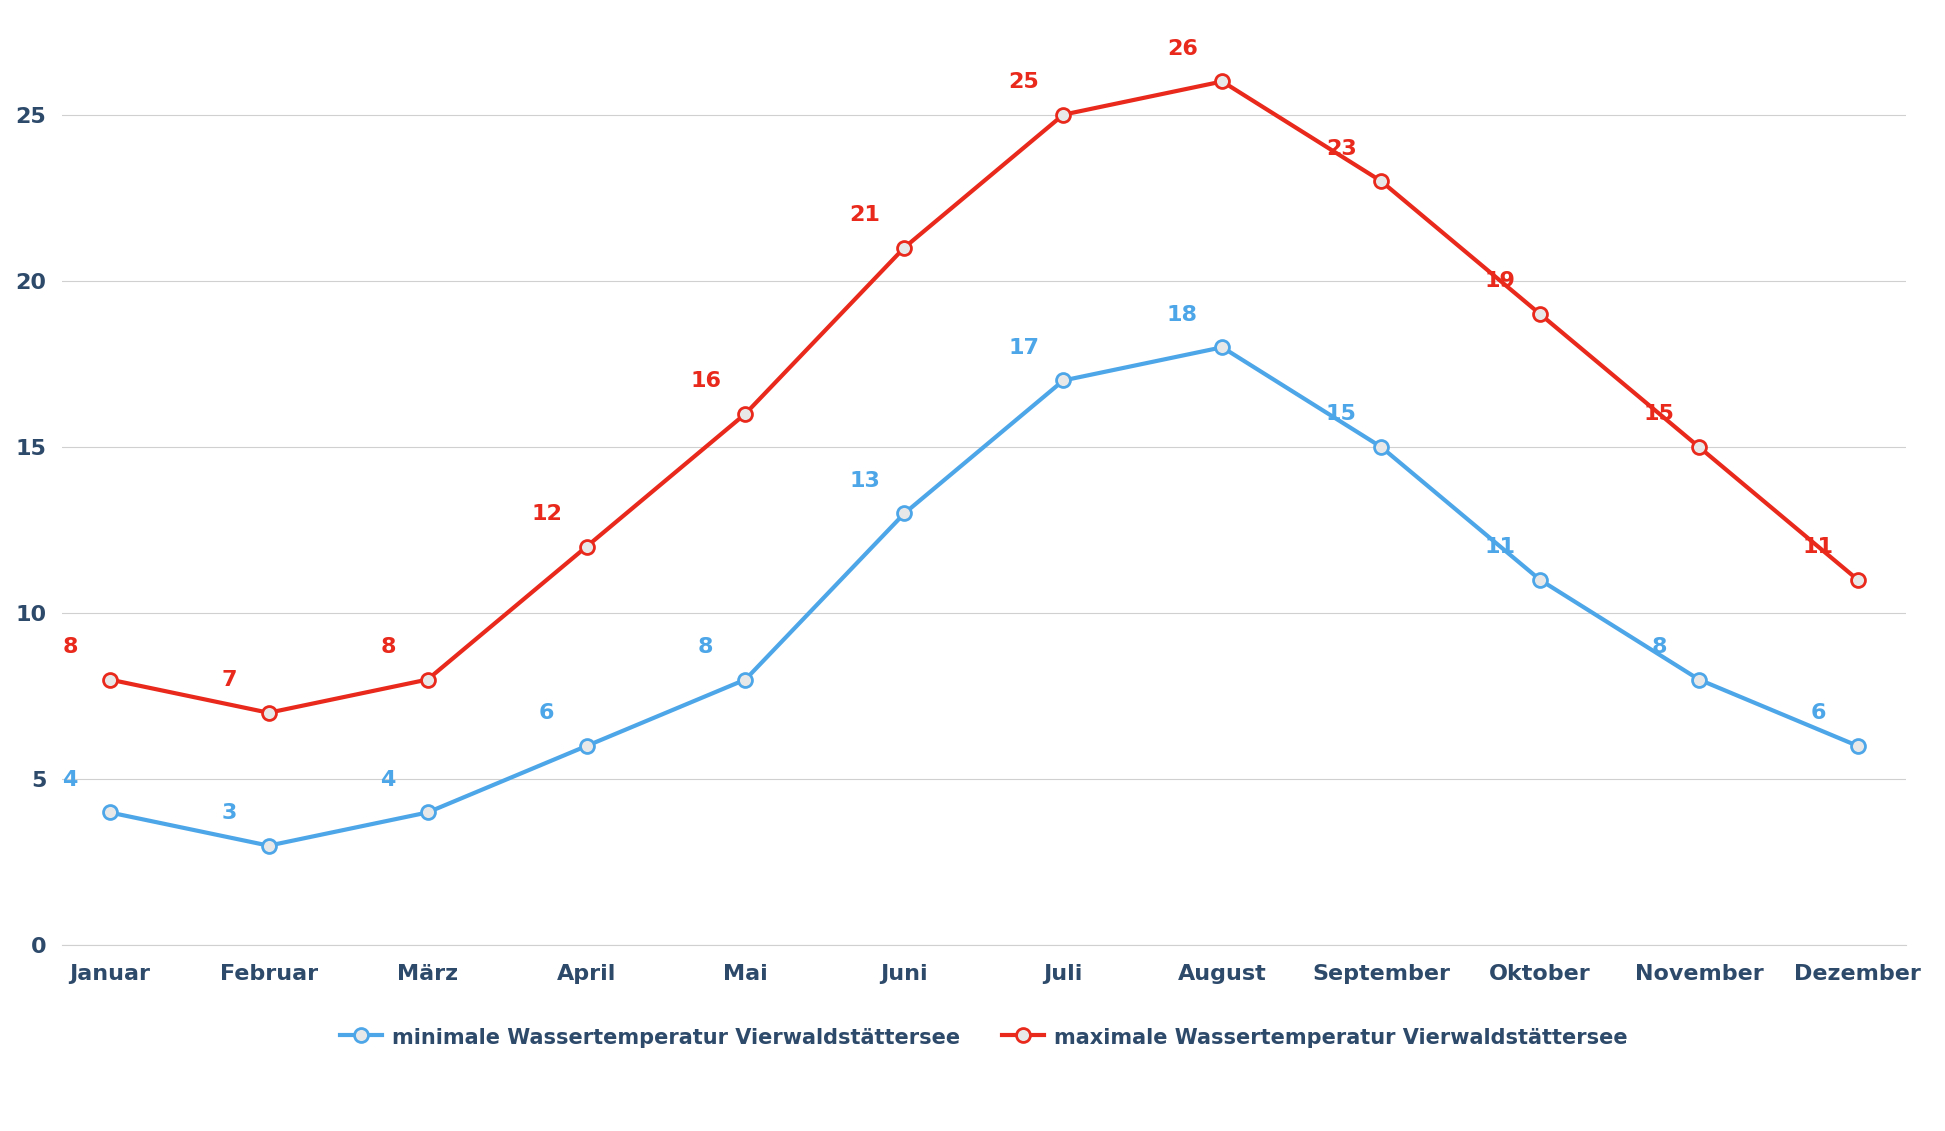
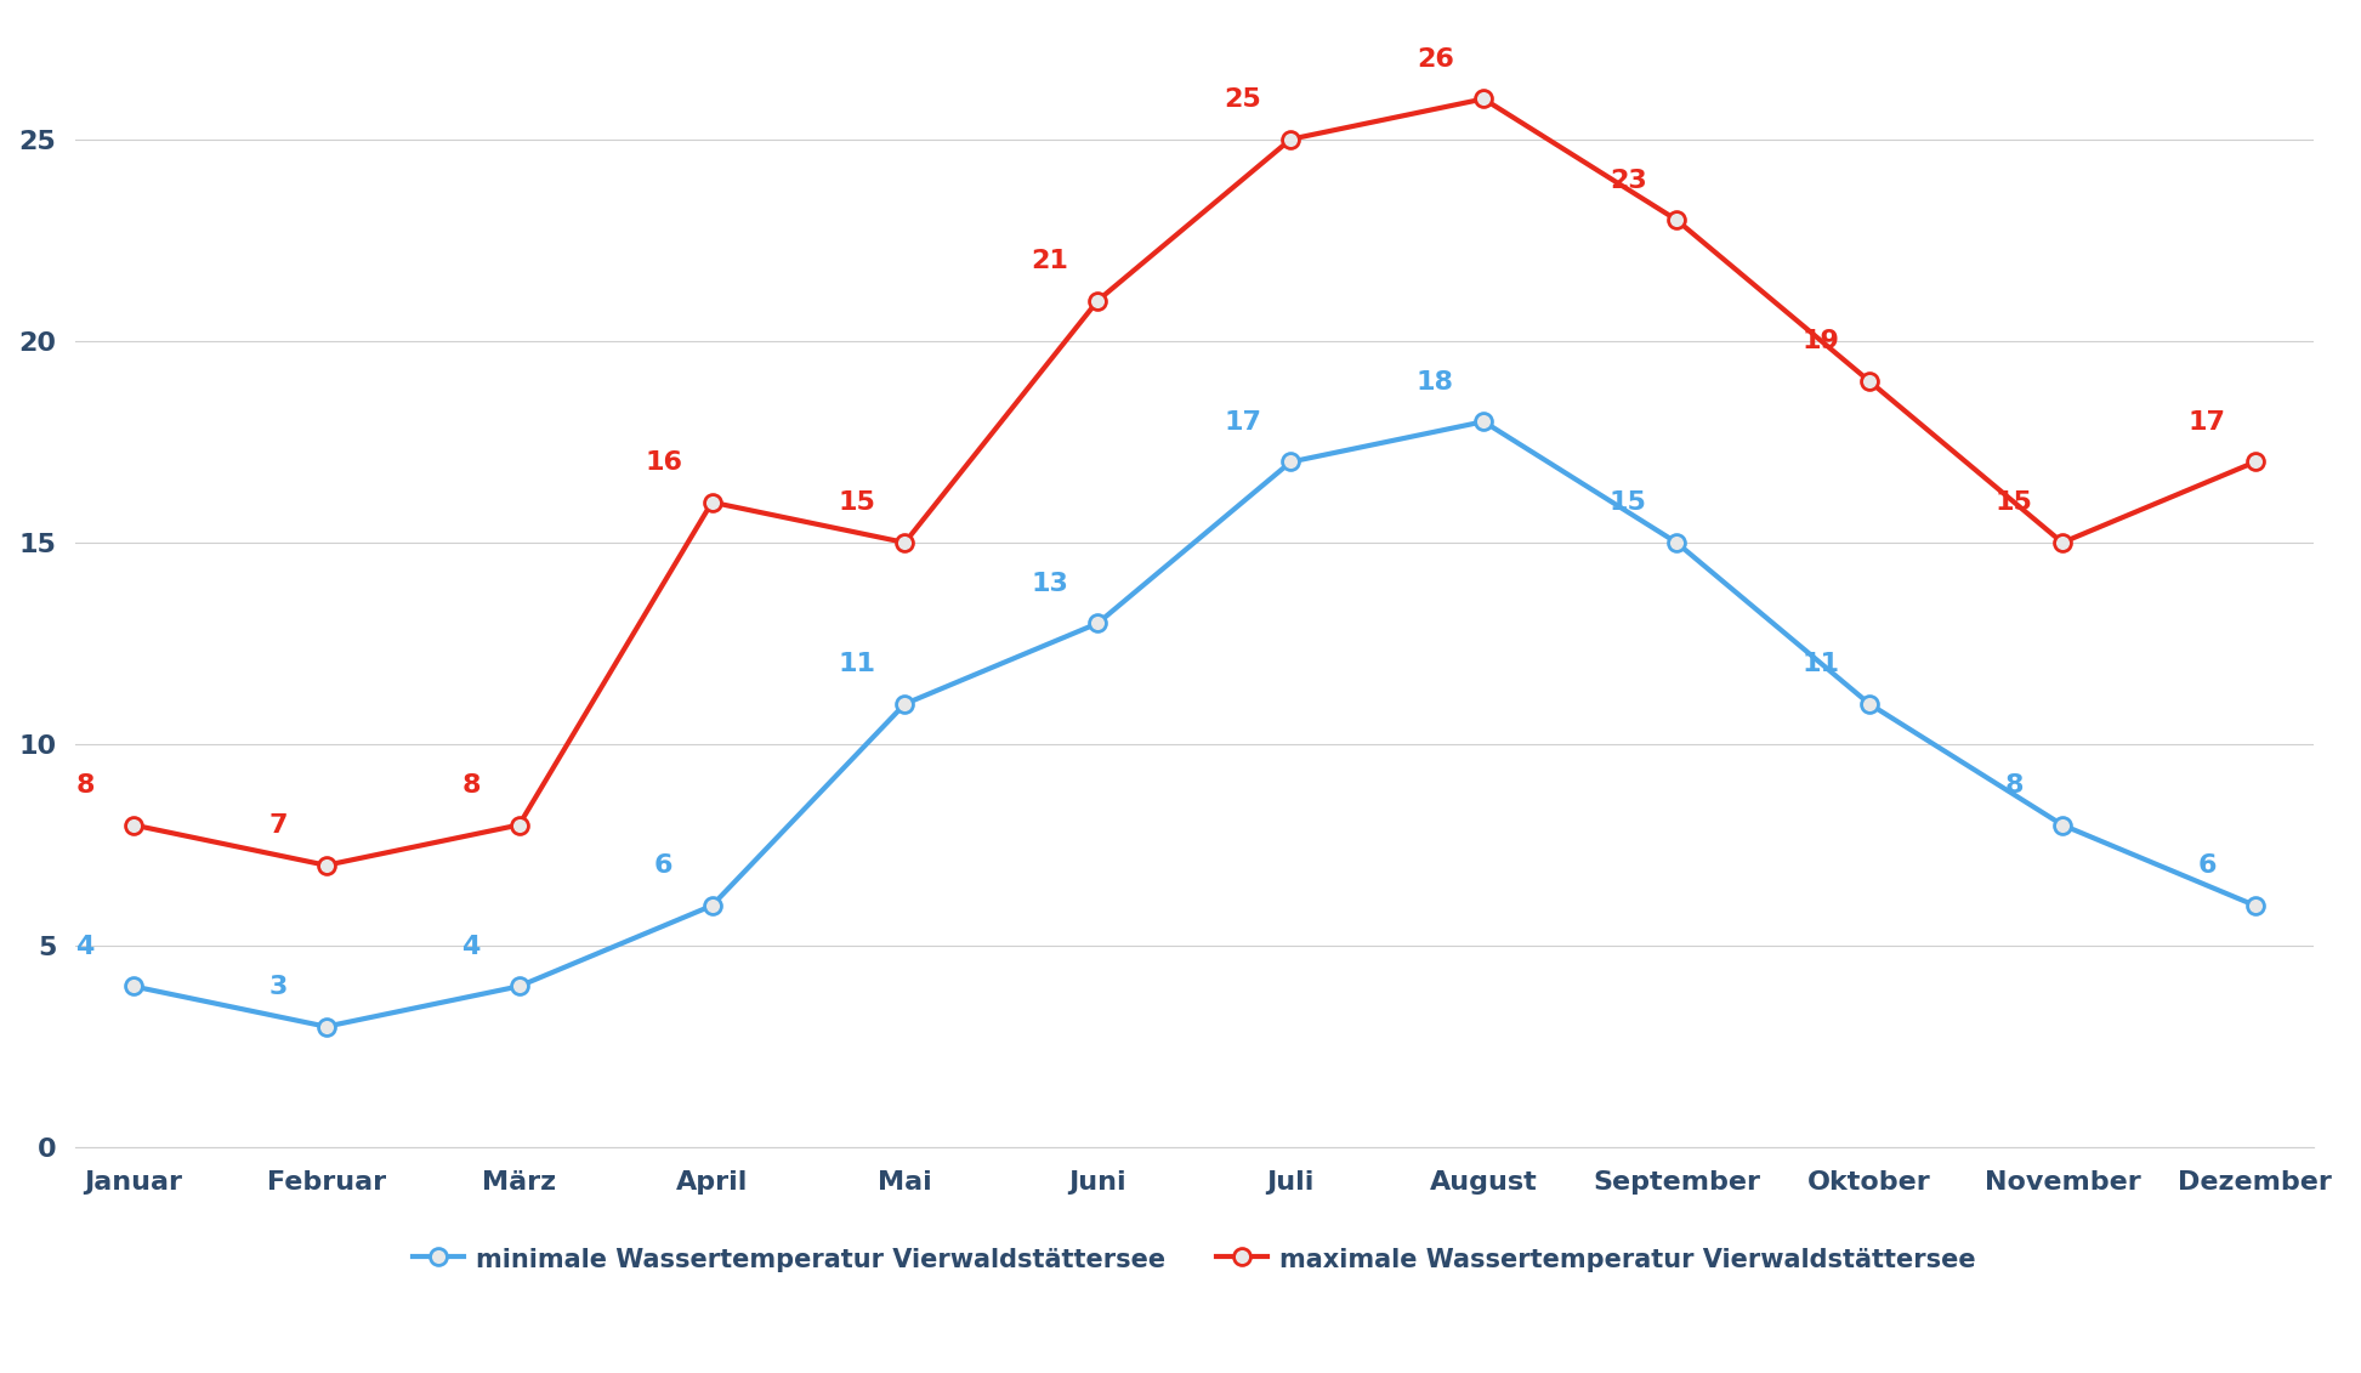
maximale Wassertemperatur Vierwaldstättersee/April: 12 -> 16
minimale Wassertemperatur Vierwaldstättersee/Mai: 8 -> 11
maximale Wassertemperatur Vierwaldstättersee/Mai: 16 -> 15
maximale Wassertemperatur Vierwaldstättersee/Dezember: 11 -> 17
